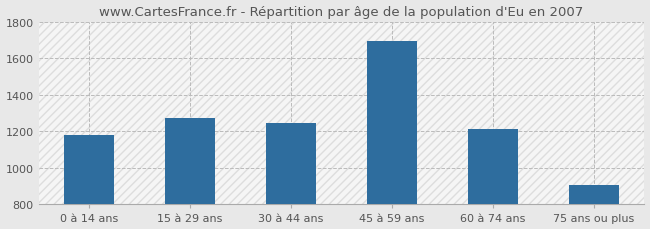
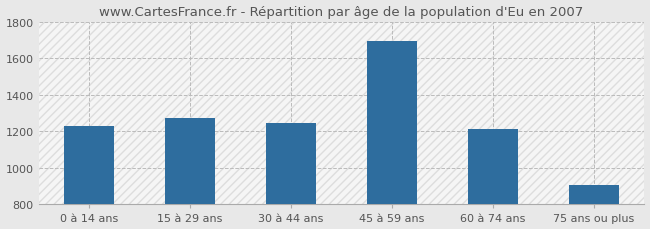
0 à 14 ans: 1180 -> 1230
